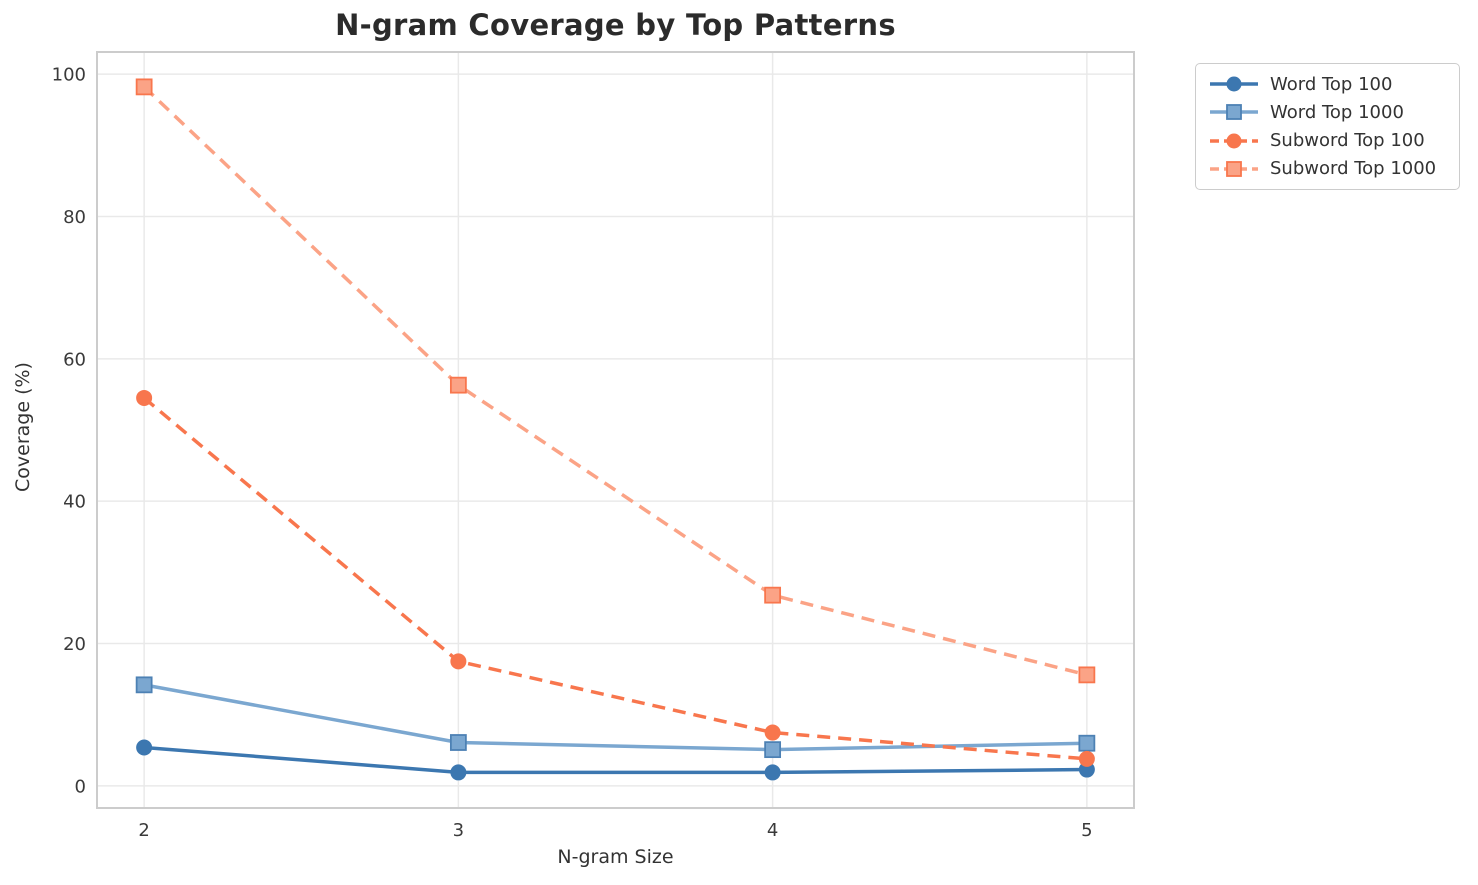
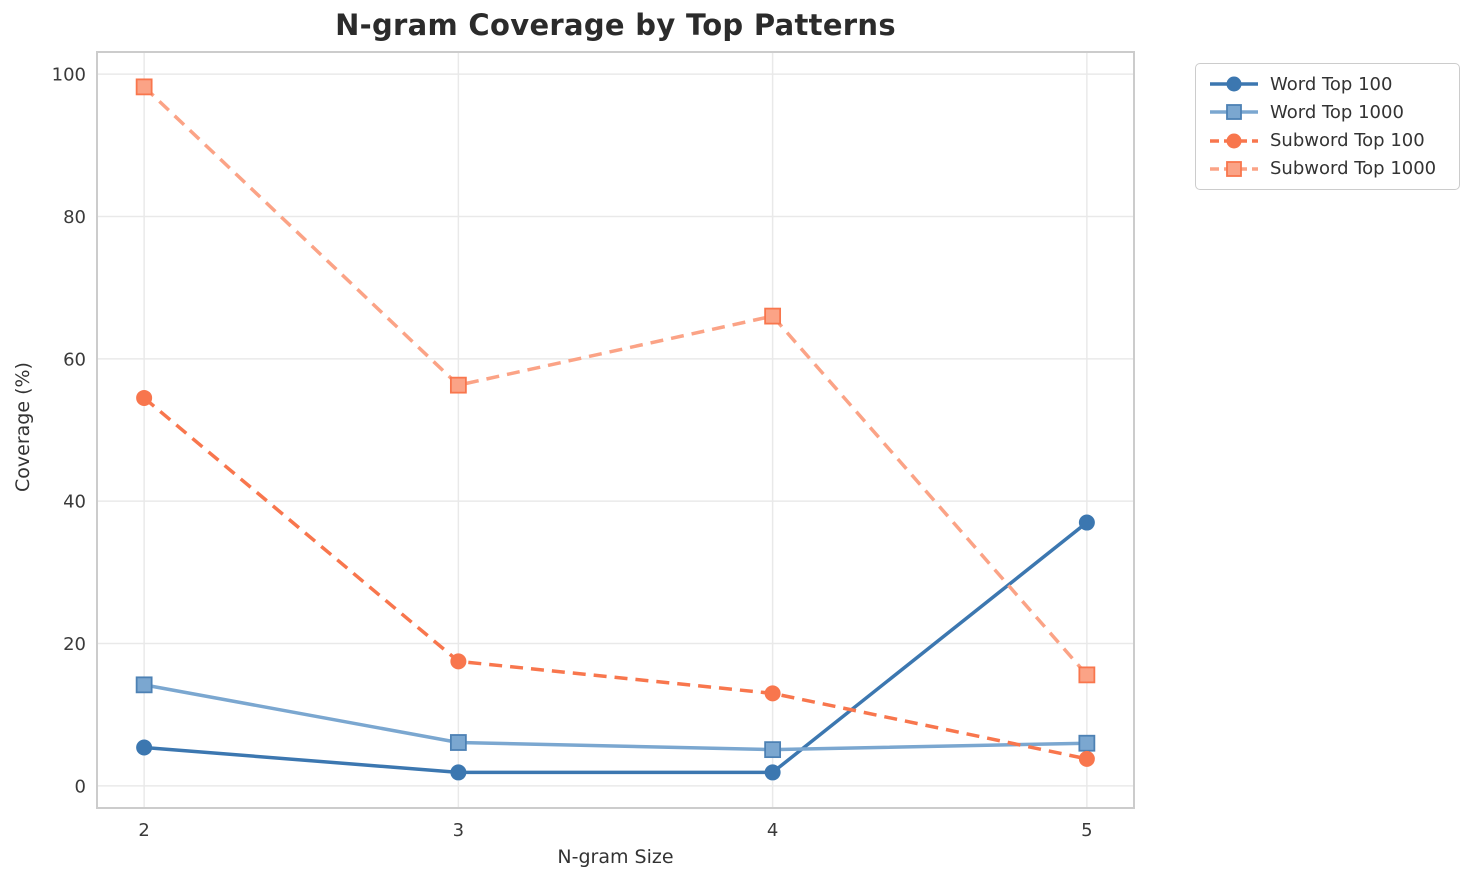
Subword Top 100/4: 8 -> 13
Subword Top 1000/4: 27 -> 66
Word Top 100/5: 2 -> 37
